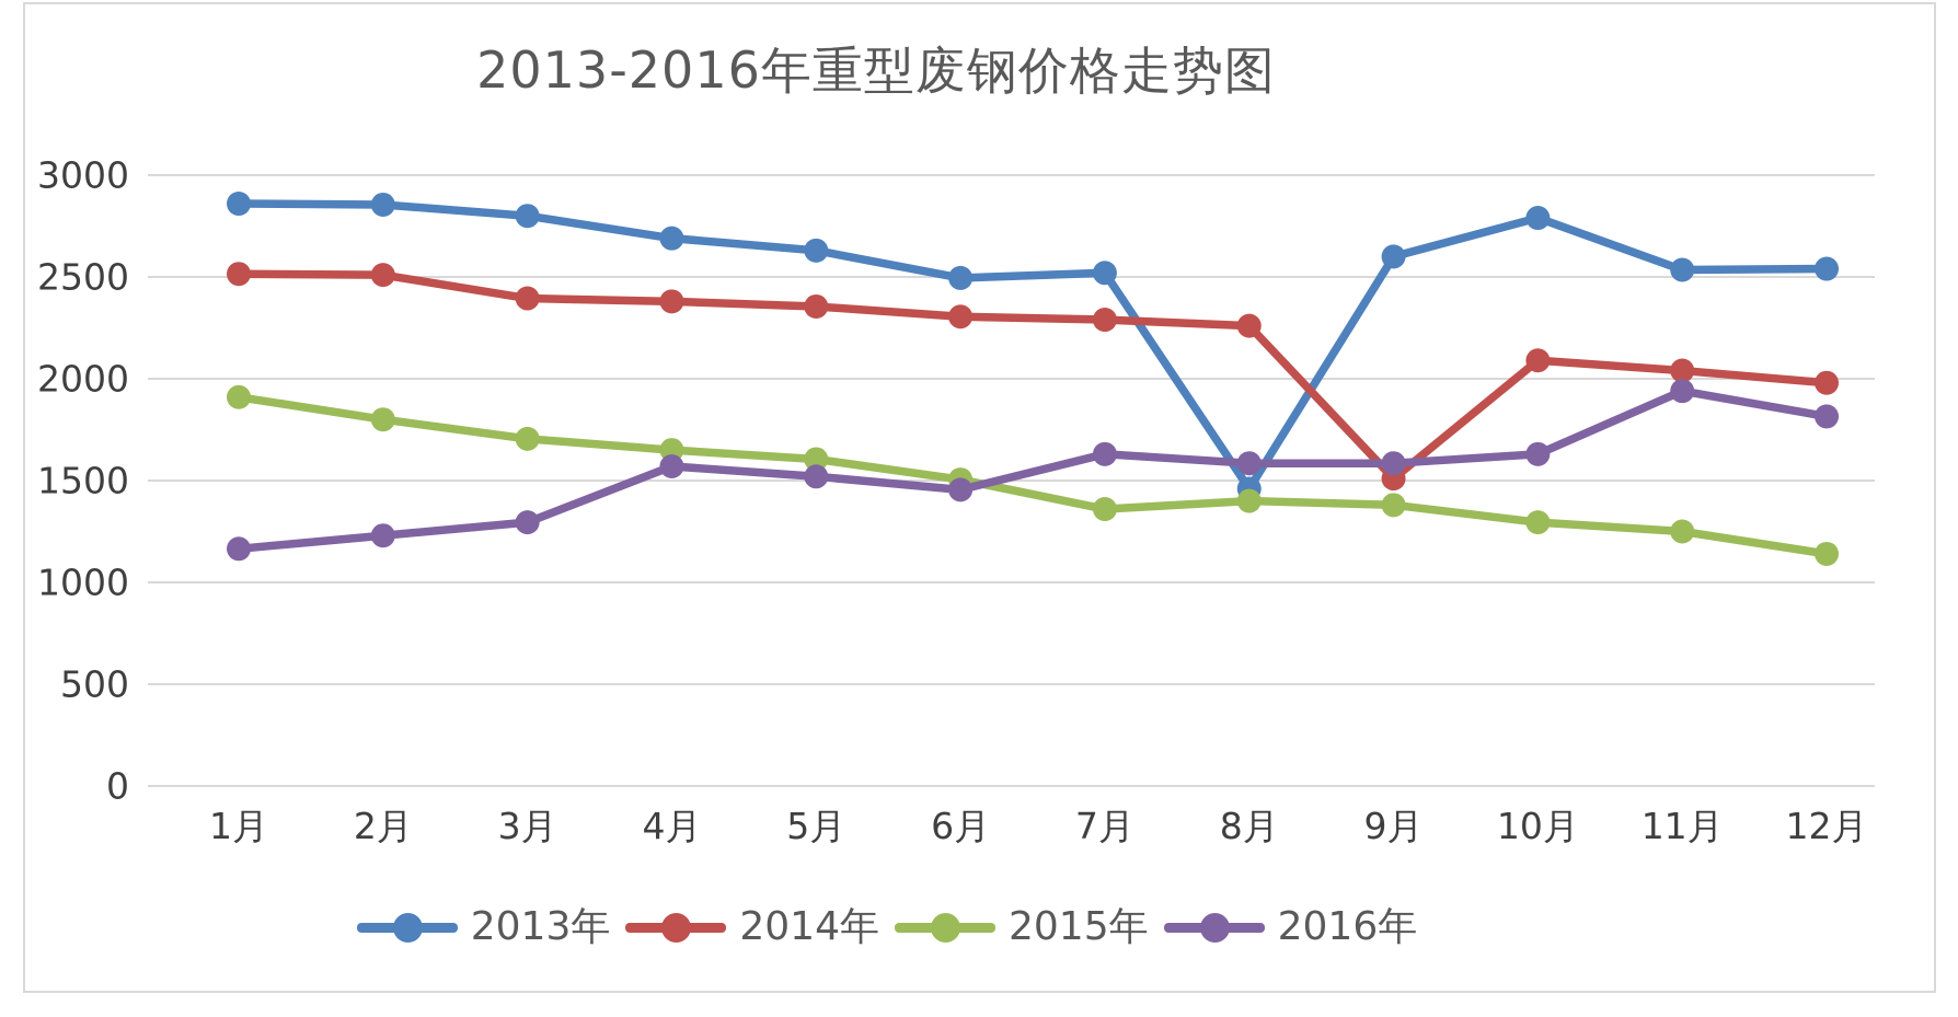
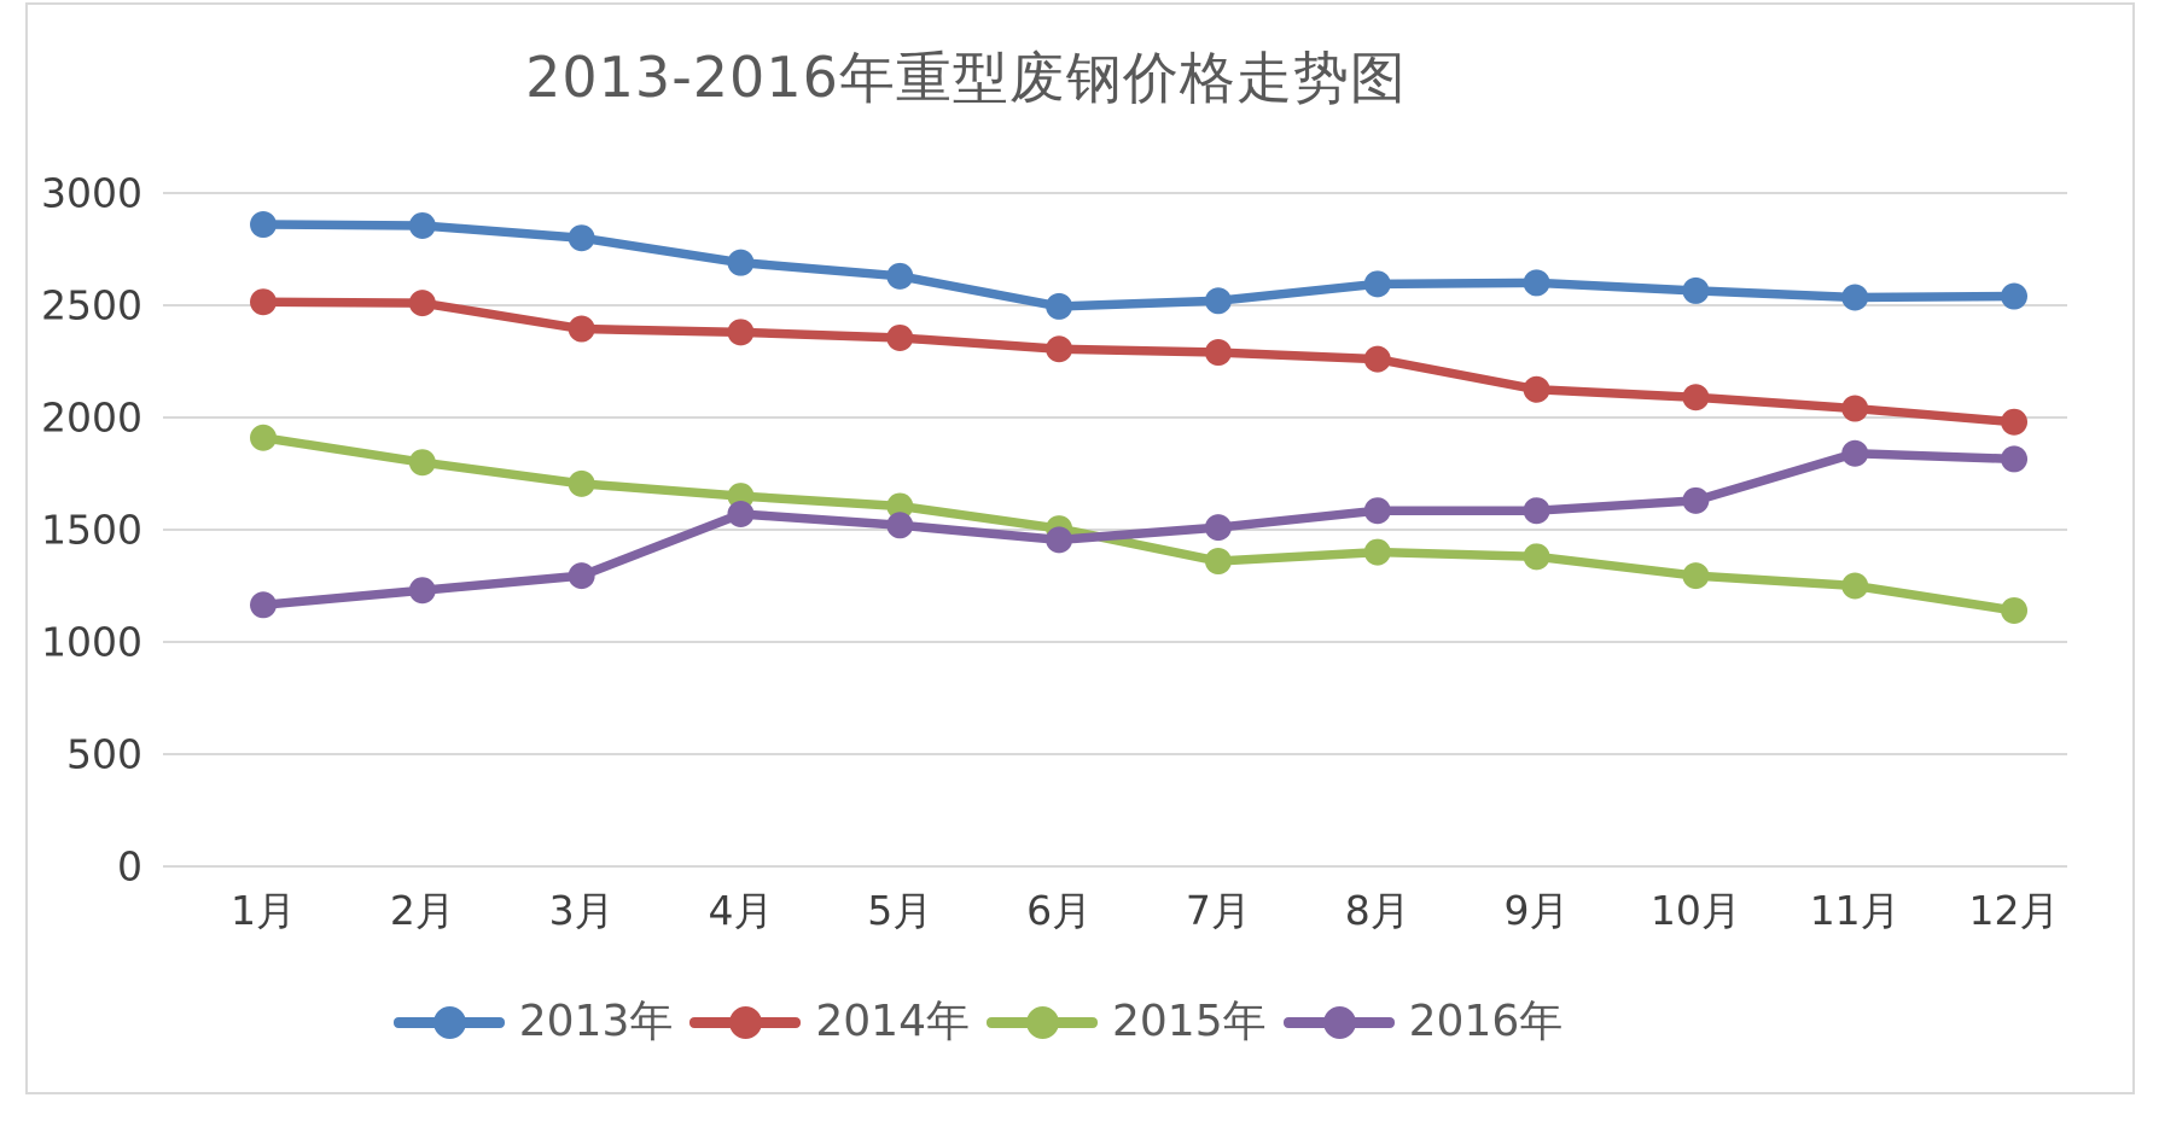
2016年/7月: 1630 -> 1510
2013年/8月: 1460 -> 2600
2014年/9月: 1510 -> 2120
2013年/10月: 2790 -> 2560
2016年/11月: 1940 -> 1840
